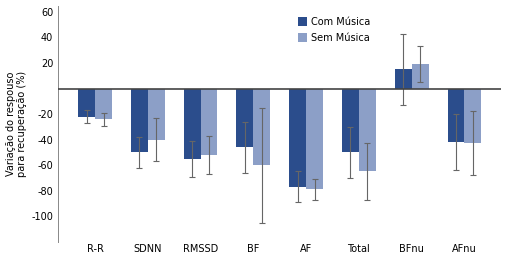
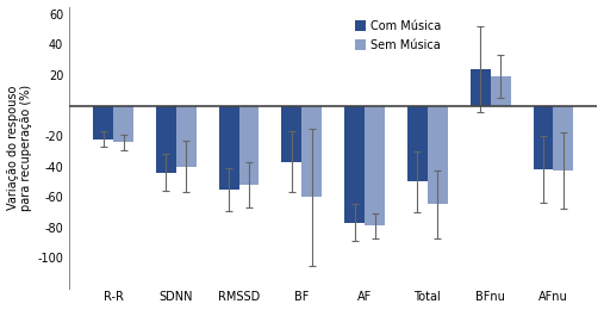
Com Música/SDNN: -50 -> -44
Com Música/BF: -46 -> -37
Com Música/BFnu: 15 -> 24
